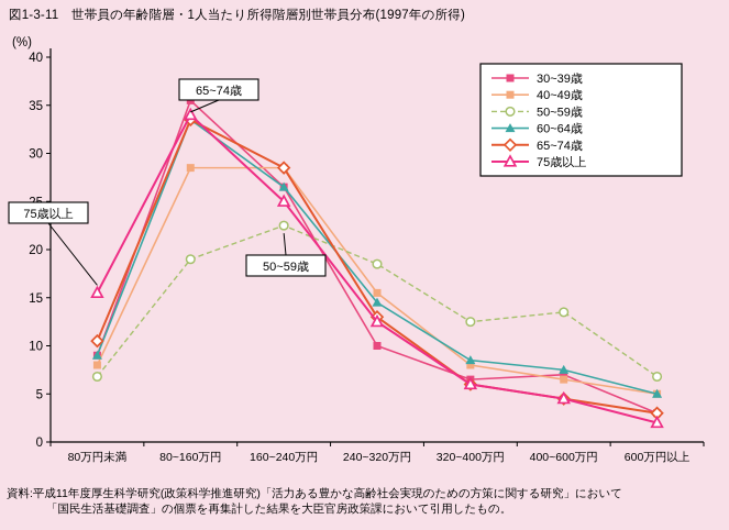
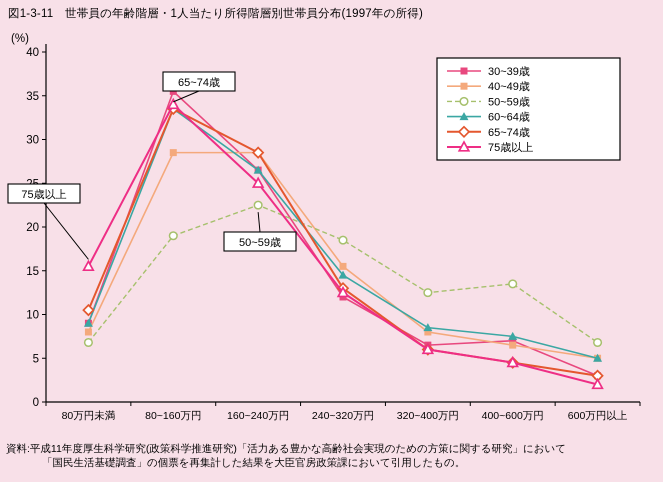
30~39歳/240~320万円: 10 -> 12
